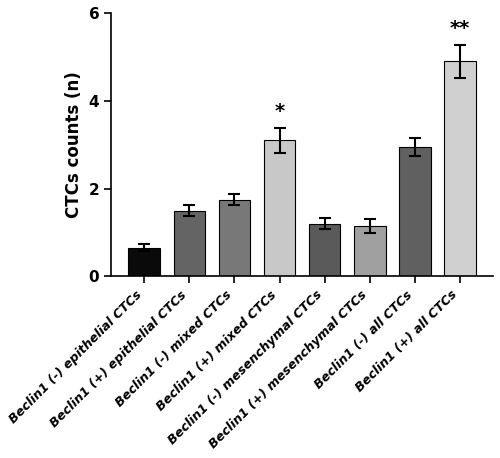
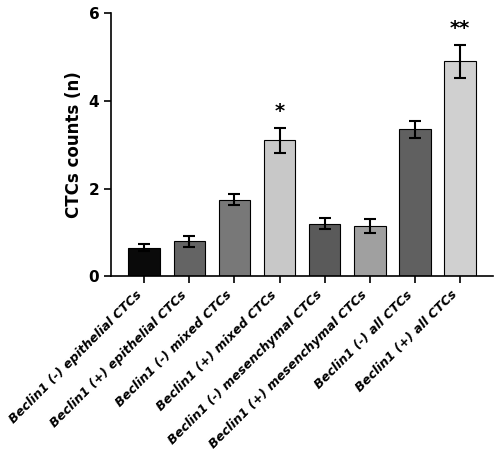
Beclin1 (+) epithelial CTCs: 1.50 -> 0.80
Beclin1 (-) all CTCs: 2.95 -> 3.35
